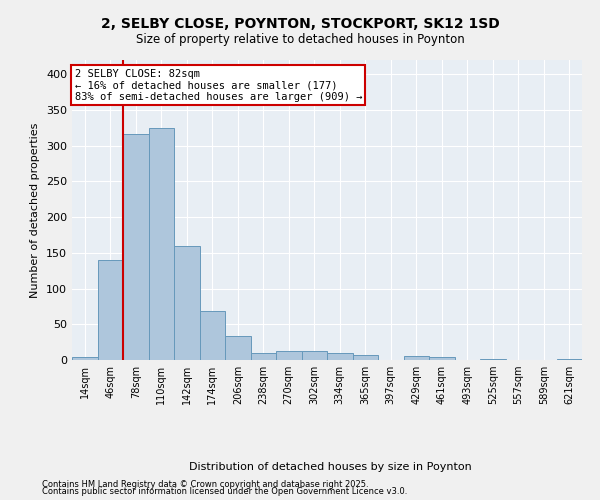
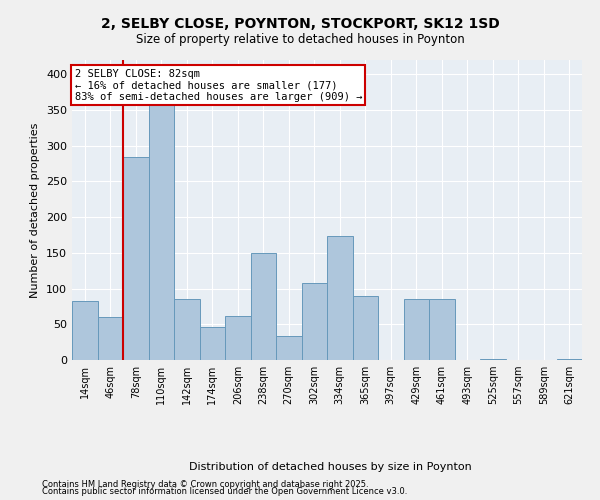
14sqm: 4 -> 82
46sqm: 140 -> 60
78sqm: 316 -> 284
110sqm: 325 -> 358
142sqm: 160 -> 86
174sqm: 68 -> 46
206sqm: 33 -> 62
238sqm: 10 -> 150
270sqm: 13 -> 34
302sqm: 13 -> 108
334sqm: 10 -> 174
365sqm: 7 -> 90
429sqm: 5 -> 86
461sqm: 4 -> 86
